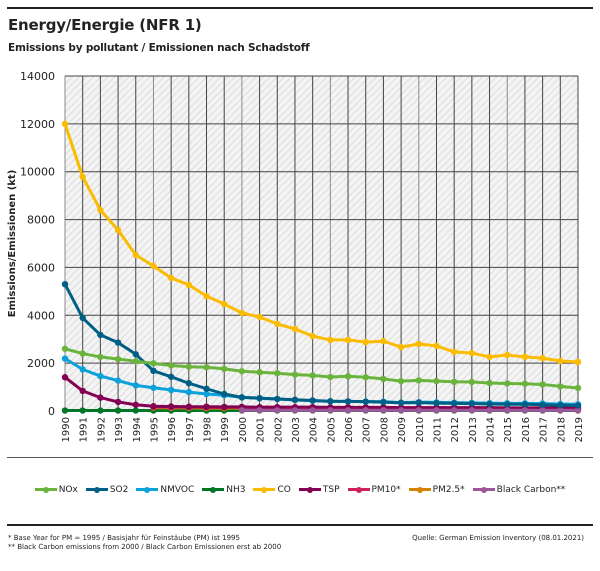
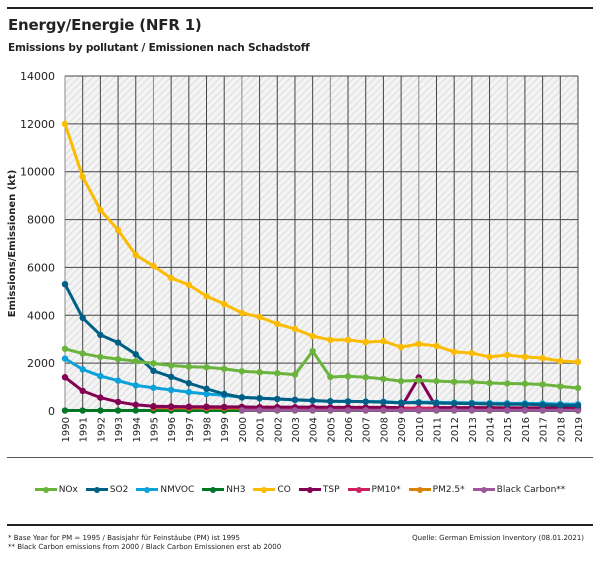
NOx/2004: 1500 -> 2500
TSP/2010: 100 -> 1400
